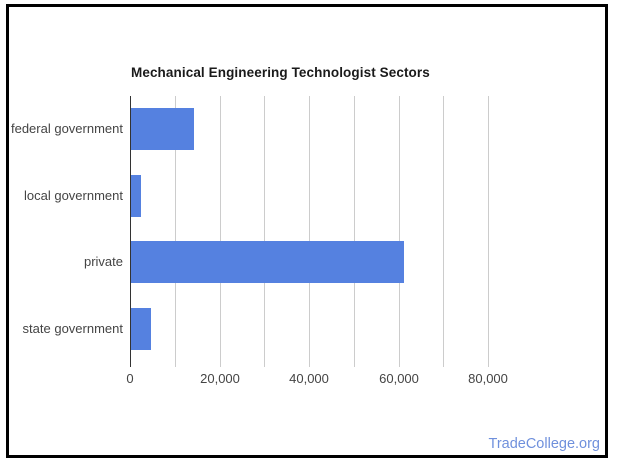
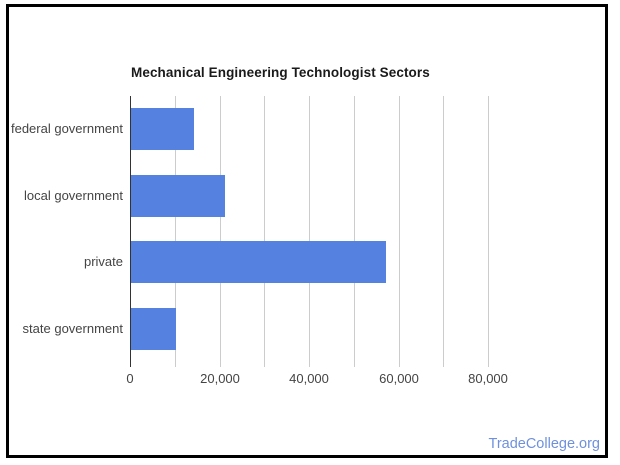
local government: 2000 -> 21000
private: 61000 -> 57000
state government: 4000 -> 10000
